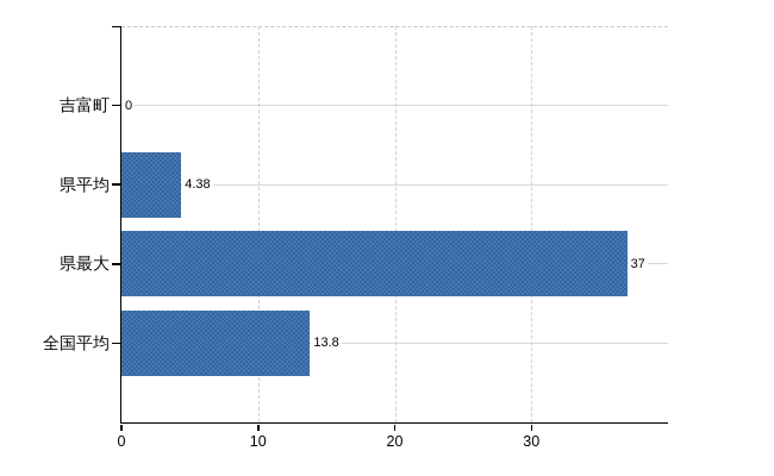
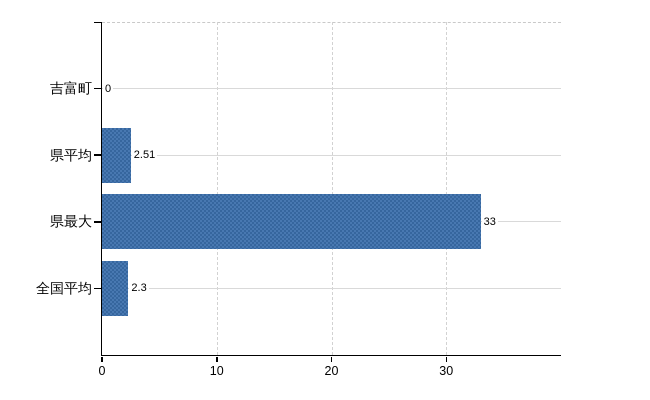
県平均: 4.38 -> 2.51
県最大: 37 -> 33
全国平均: 13.8 -> 2.3
